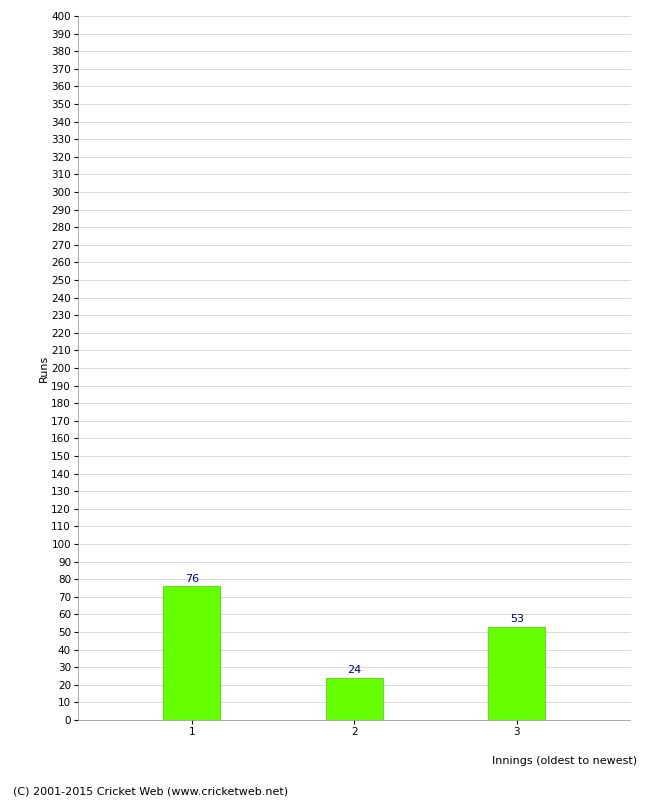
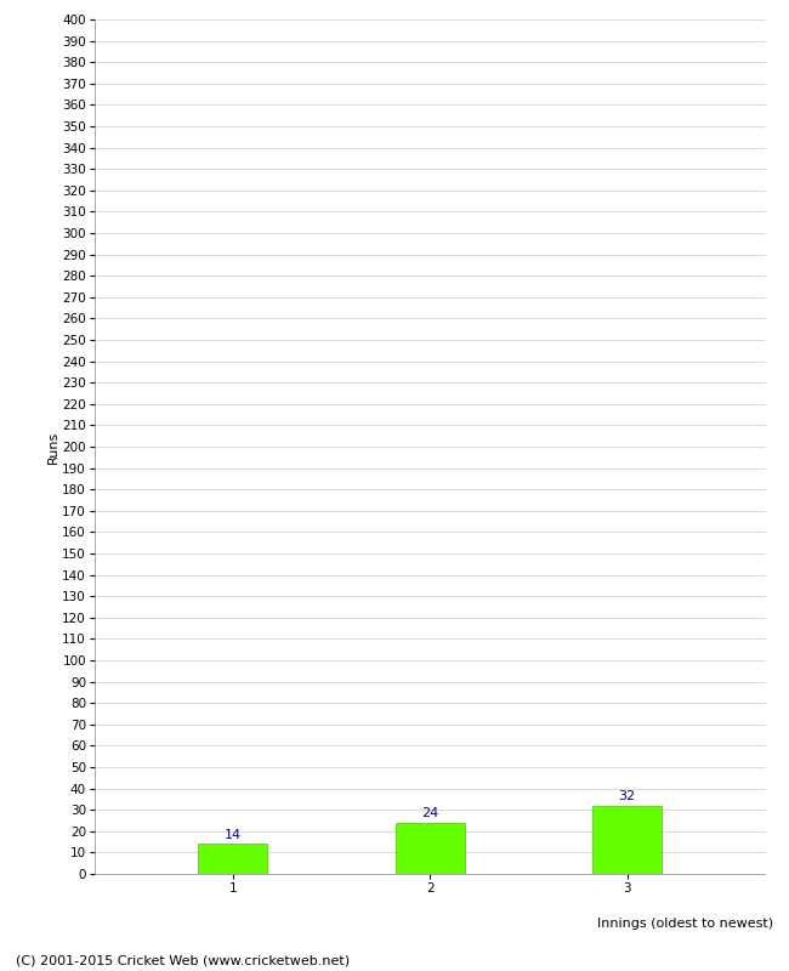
1: 76 -> 14
3: 53 -> 32
